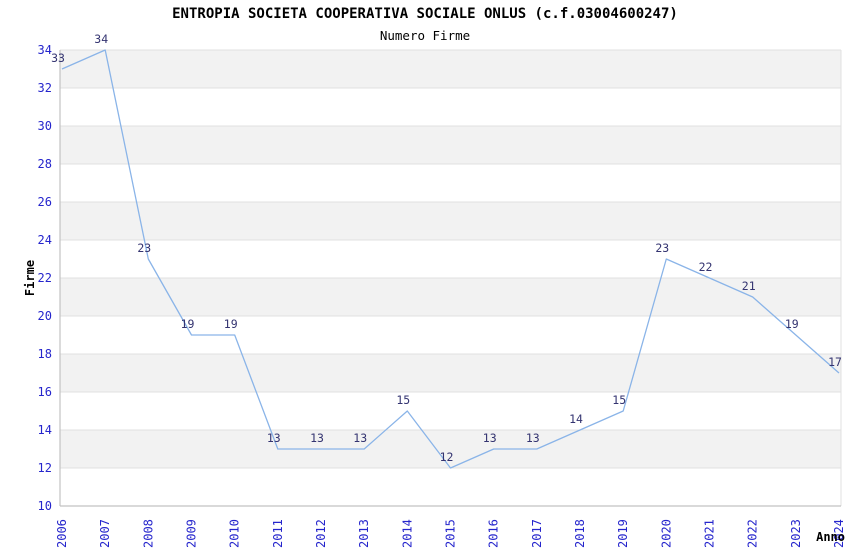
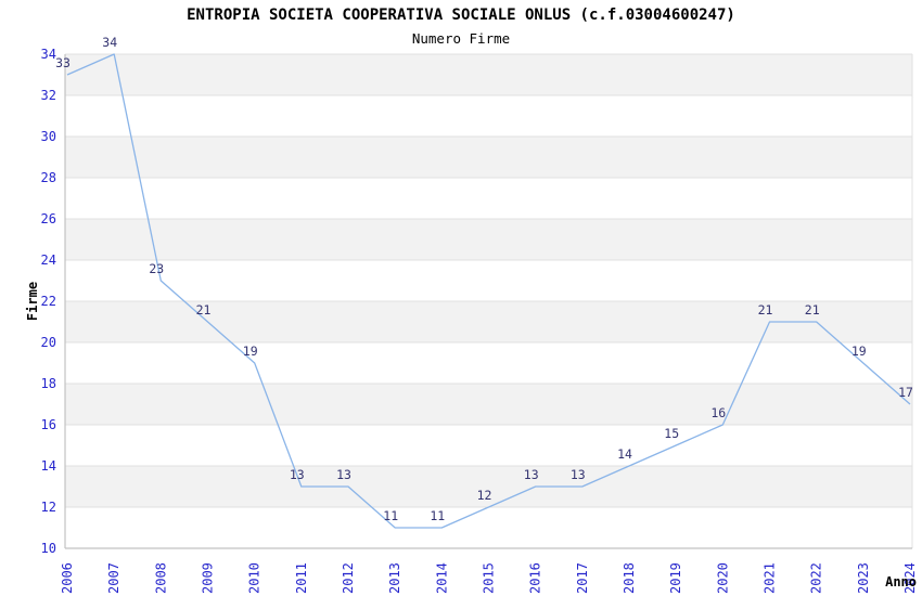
2009: 19 -> 21
2013: 13 -> 11
2014: 15 -> 11
2020: 23 -> 16
2021: 22 -> 21
